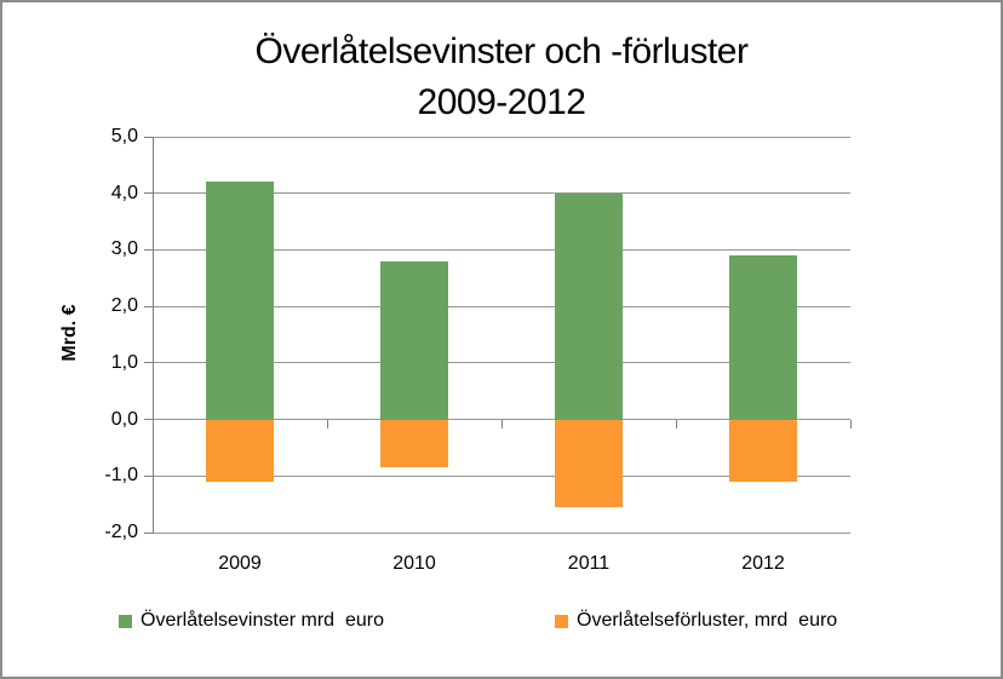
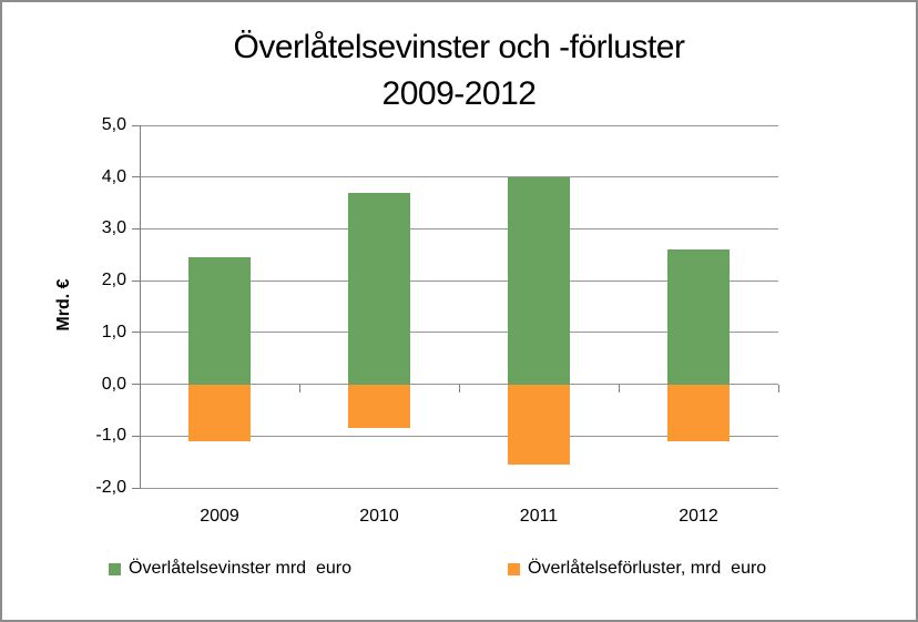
Överlåtelsevinster mrd euro/2009: 4,2 -> 2,5
Överlåtelsevinster mrd euro/2010: 2,8 -> 3,7
Överlåtelsevinster mrd euro/2012: 2,9 -> 2,6
